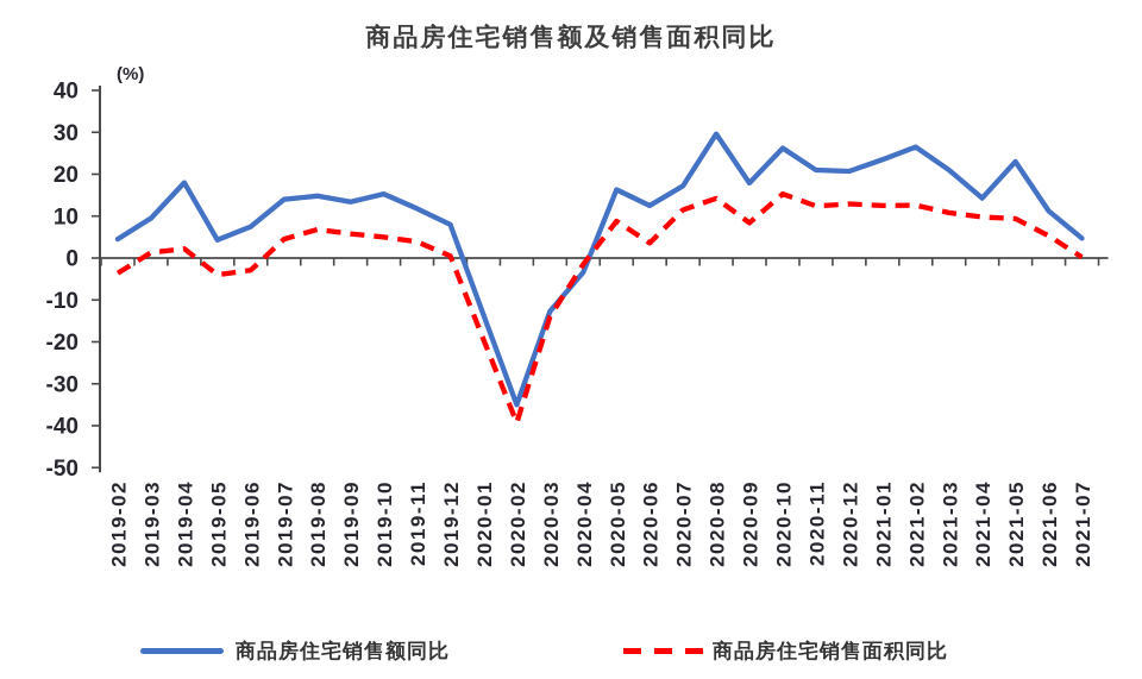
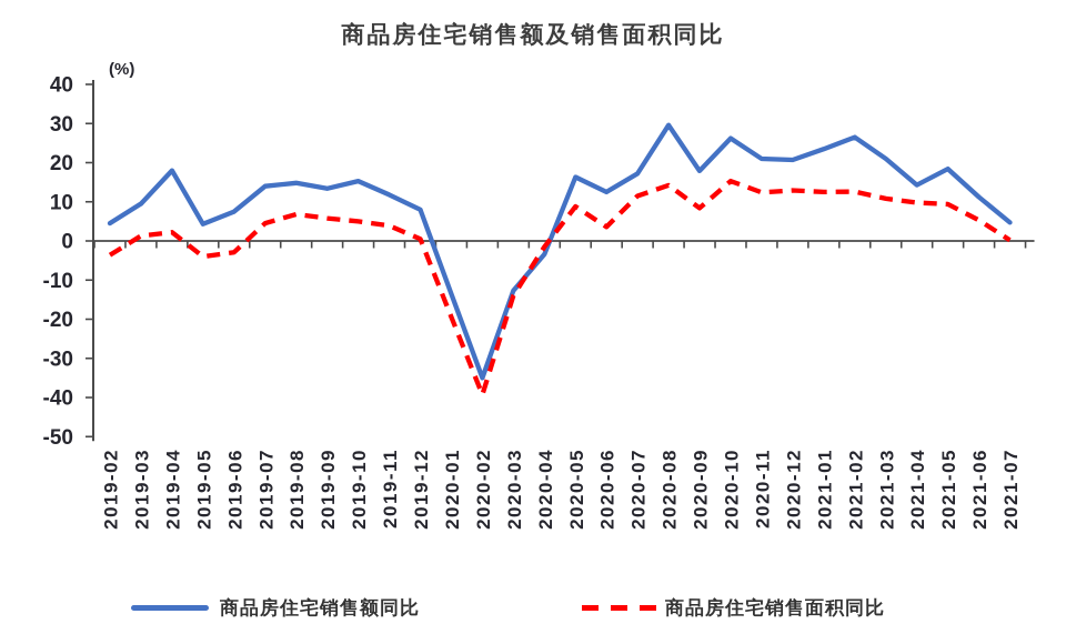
商品房住宅销售额同比/2021-05: 23 -> 18
